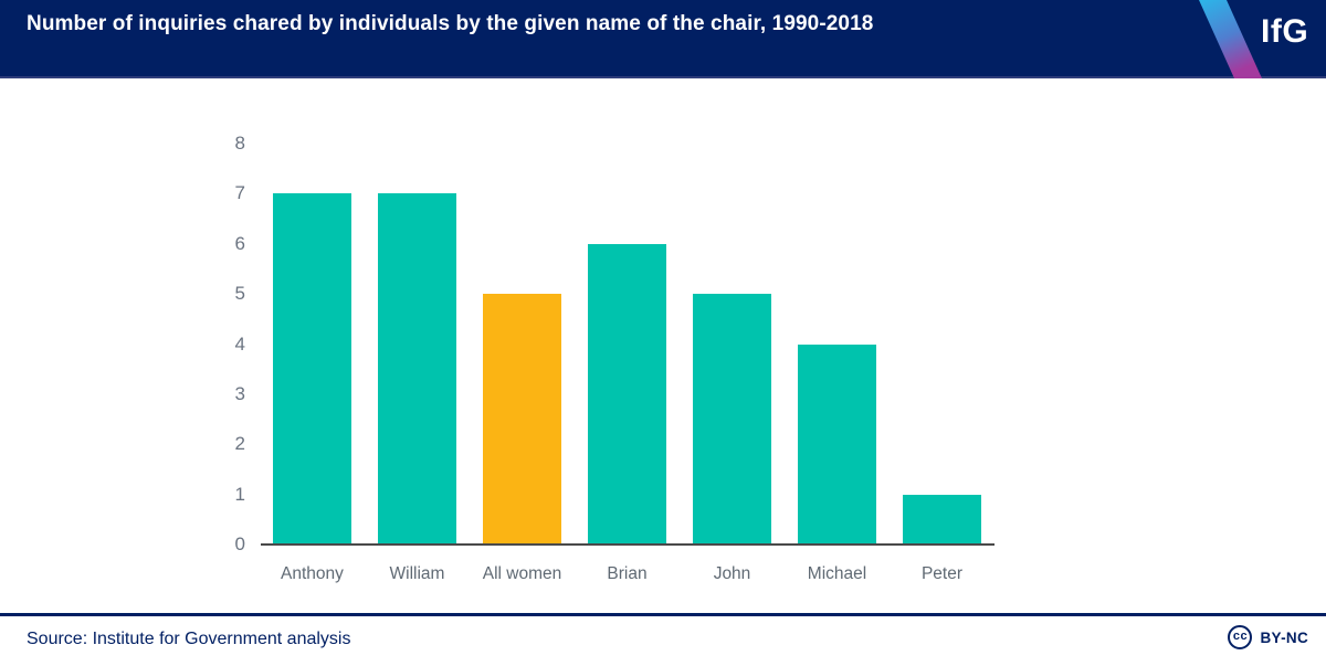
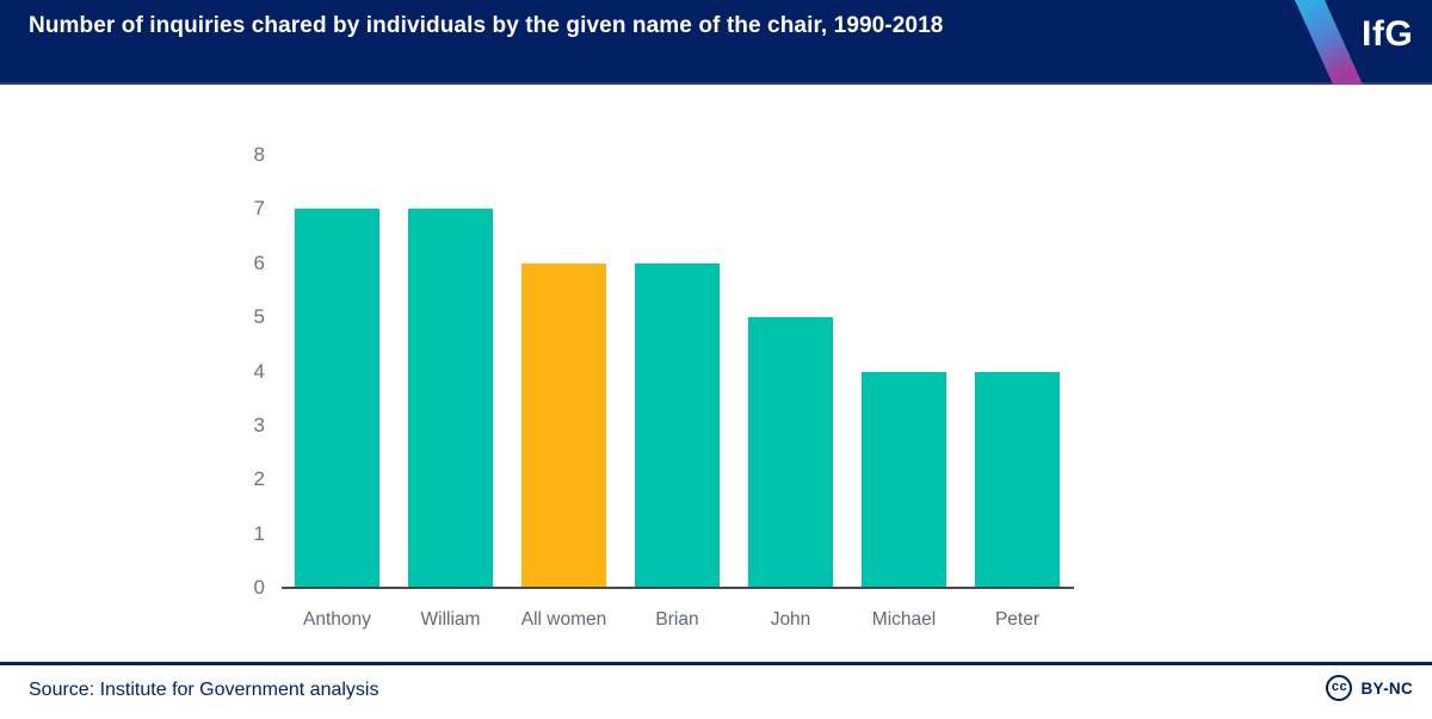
All women: 5 -> 6
Peter: 1 -> 4
